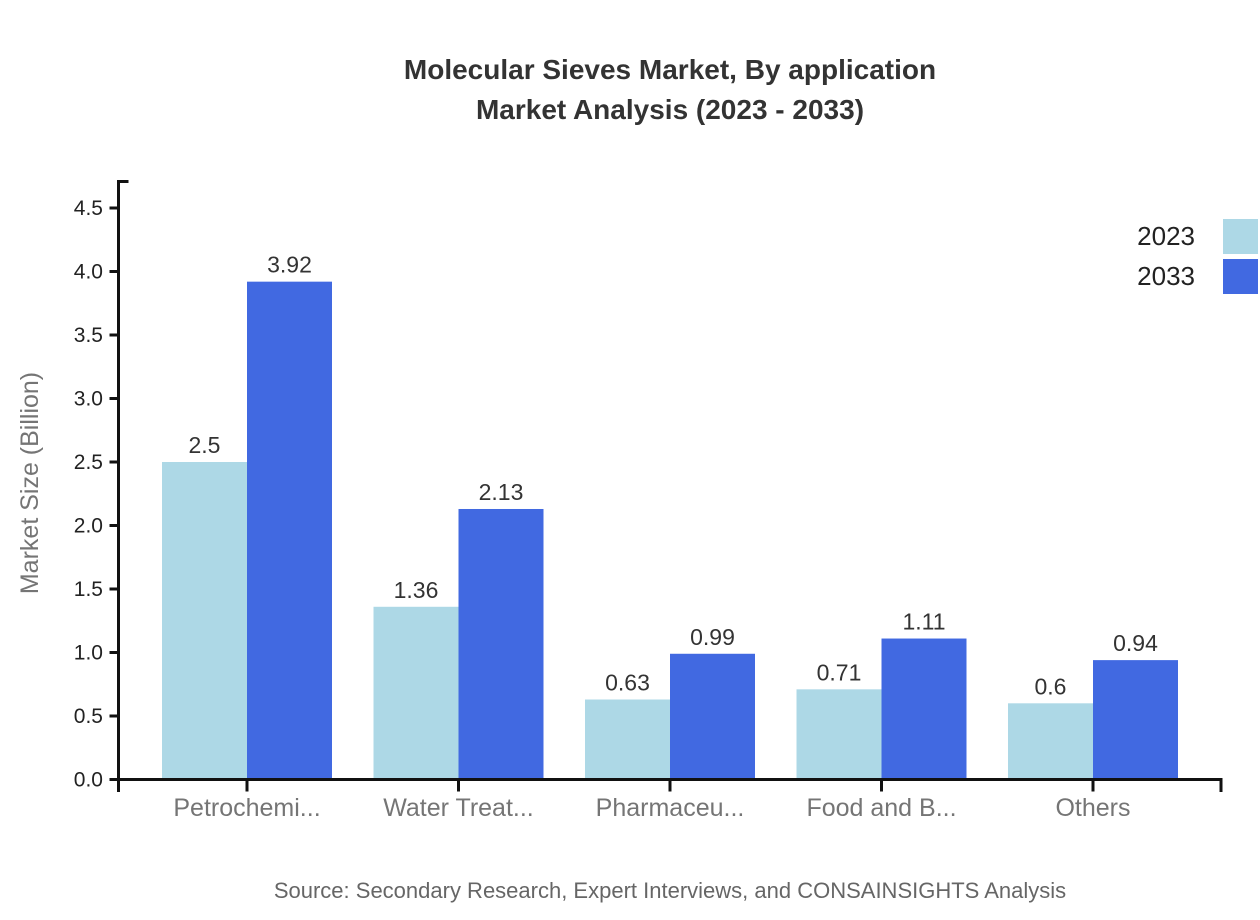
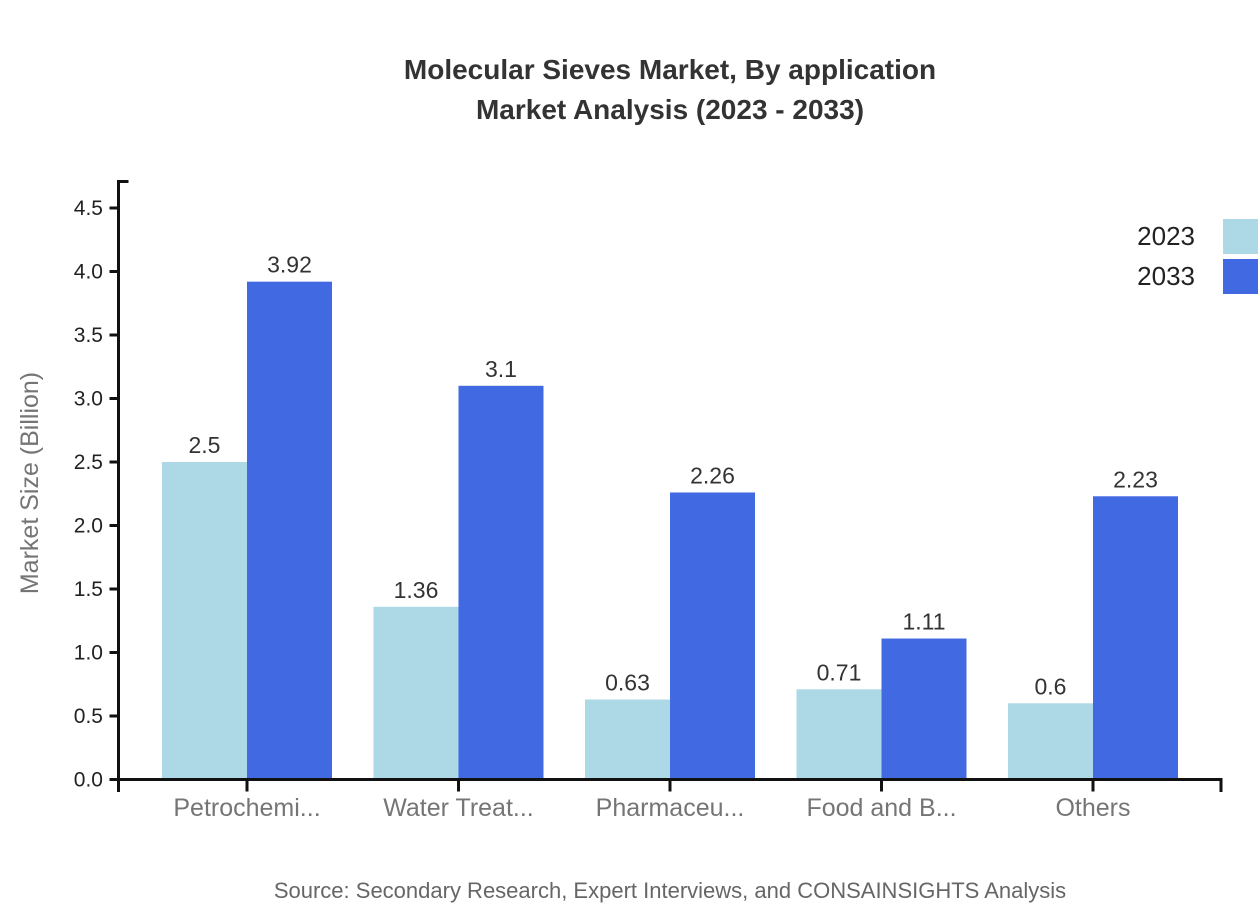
2033/Water Treat...: 2.13 -> 3.1
2033/Pharmaceu...: 0.99 -> 2.26
2033/Others: 0.94 -> 2.23
